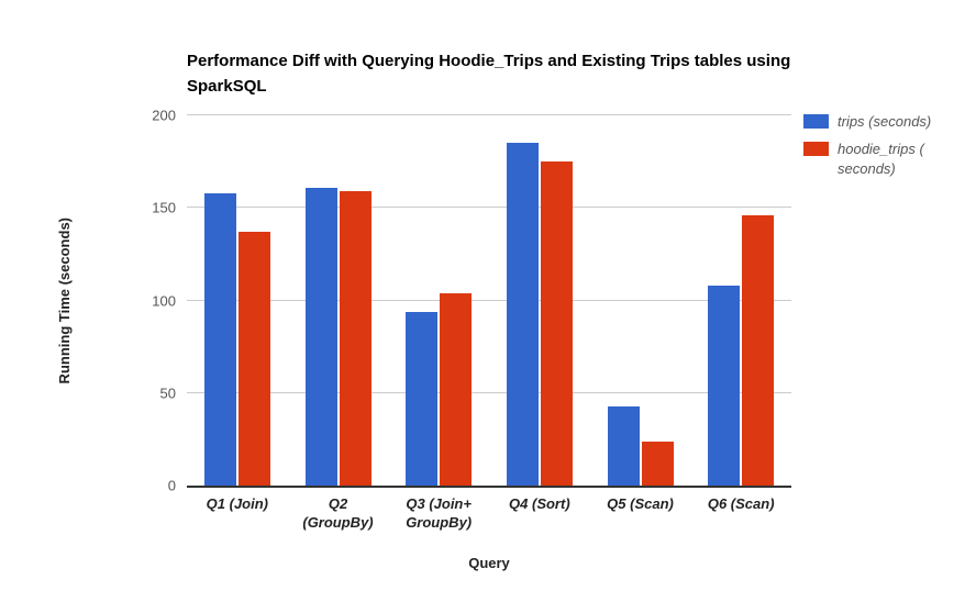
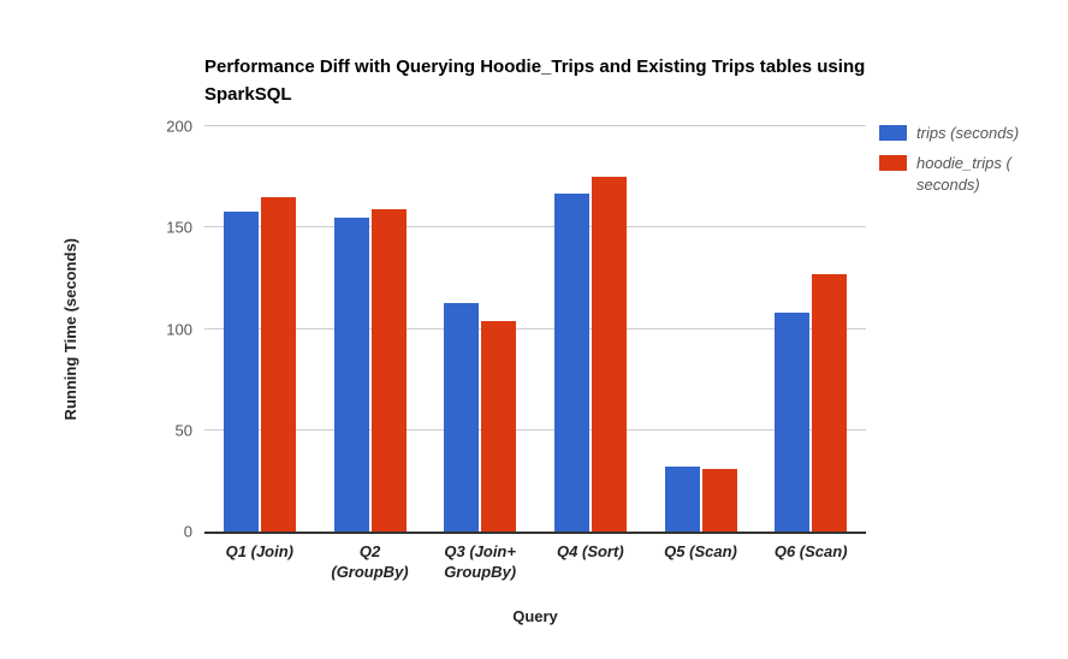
hoodie_trips ( seconds)/Q1 (Join): 137 -> 165
trips (seconds)/Q2 (GroupBy): 161 -> 155
trips (seconds)/Q3 (Join+ GroupBy): 94 -> 113
trips (seconds)/Q4 (Sort): 185 -> 167
trips (seconds)/Q5 (Scan): 43 -> 32
hoodie_trips ( seconds)/Q5 (Scan): 24 -> 31
hoodie_trips ( seconds)/Q6 (Scan): 146 -> 127
